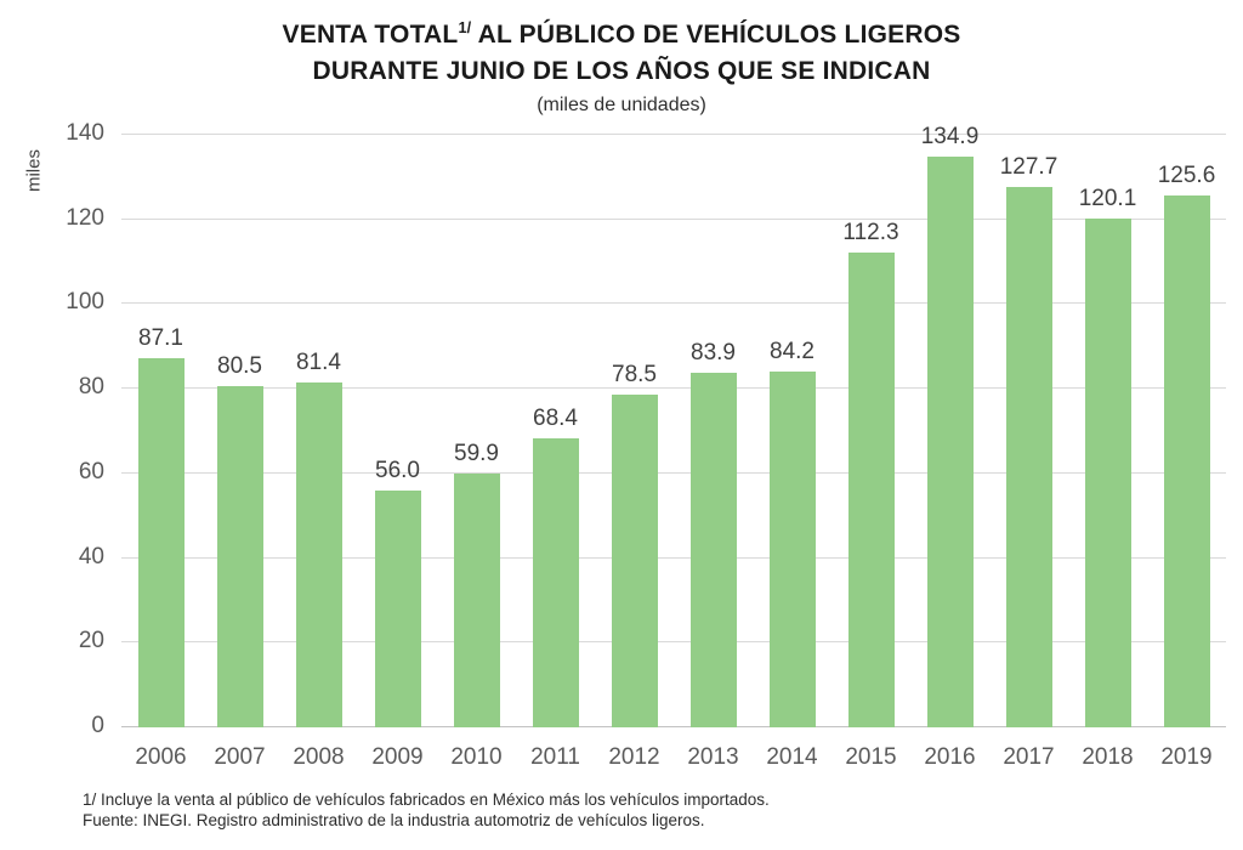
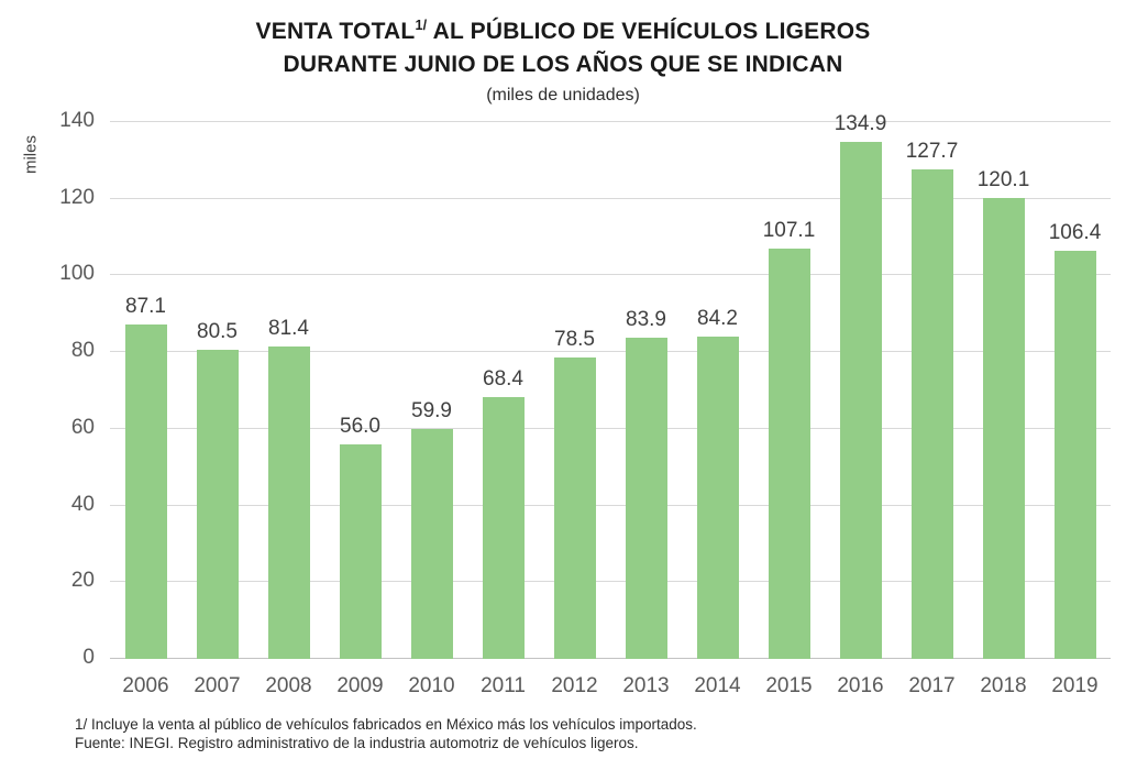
2015: 112.3 -> 107.1
2019: 125.6 -> 106.4
